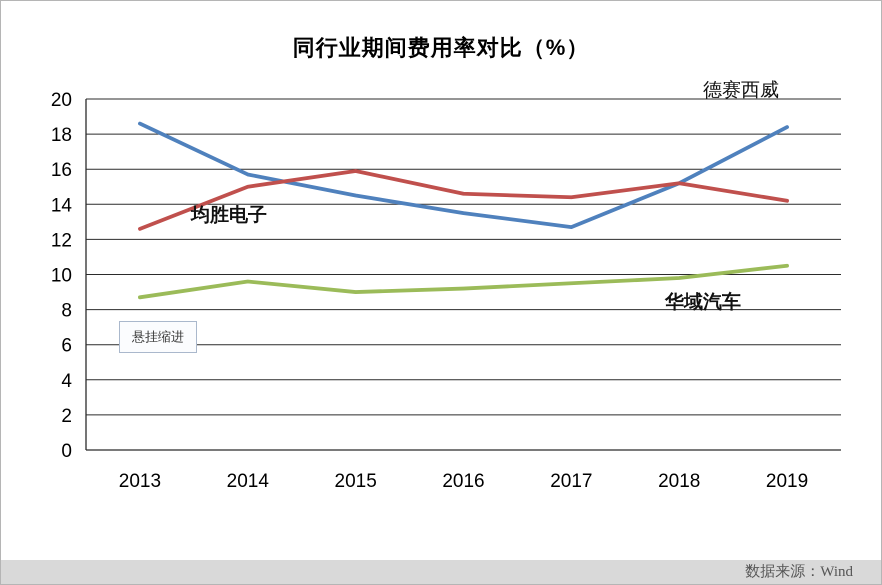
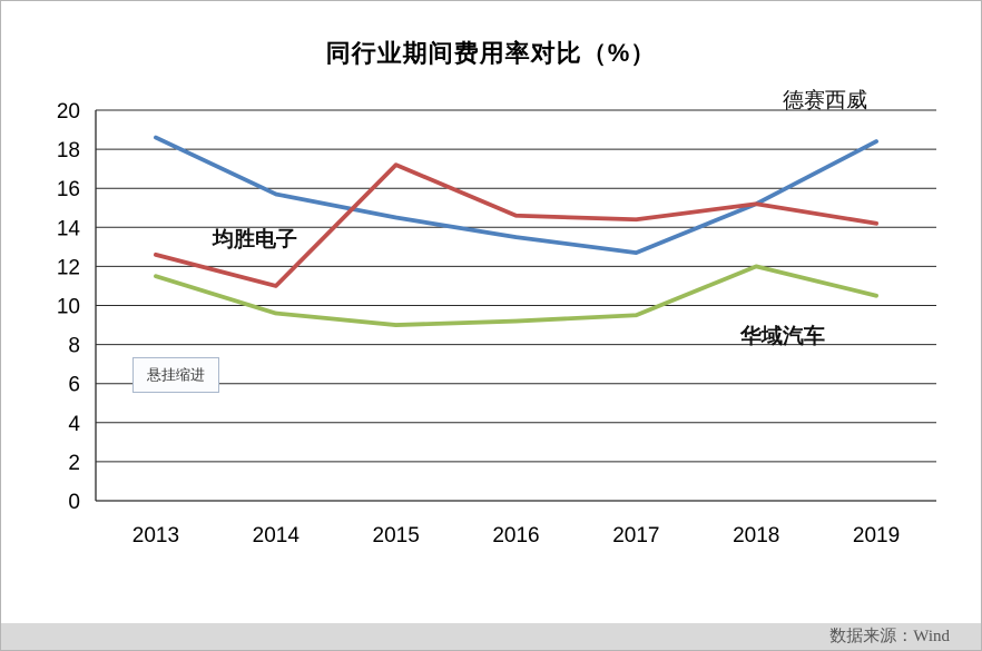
华域汽车/2013: 8.7 -> 11.5
均胜电子/2014: 15.0 -> 11.0
均胜电子/2015: 15.9 -> 17.2
华域汽车/2018: 9.8 -> 12.0
